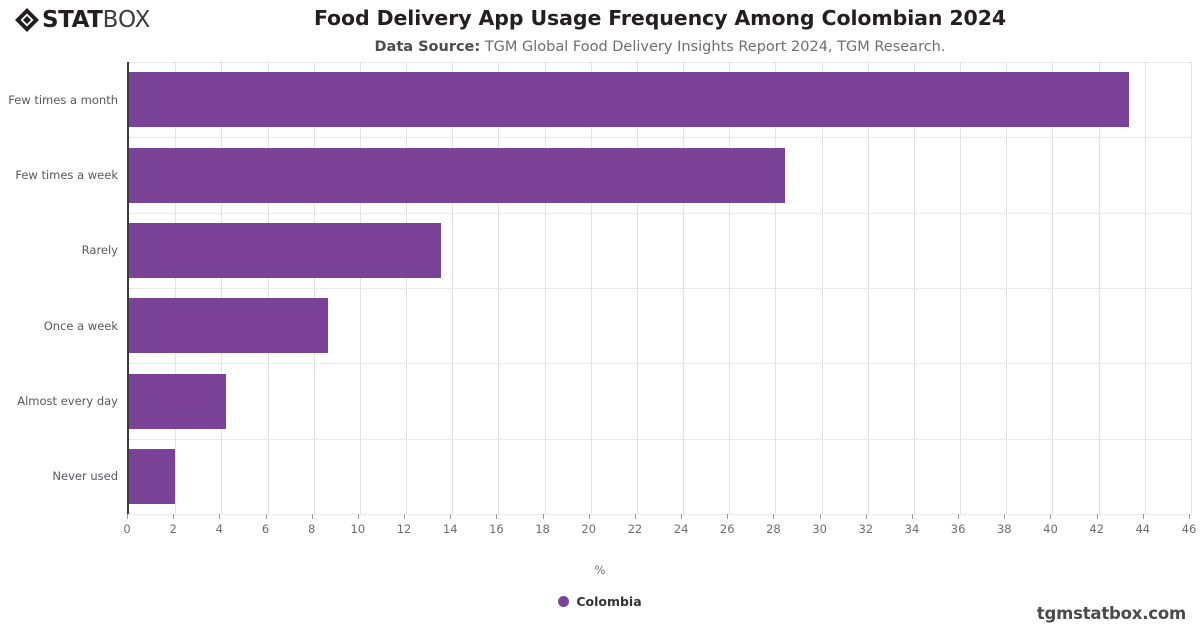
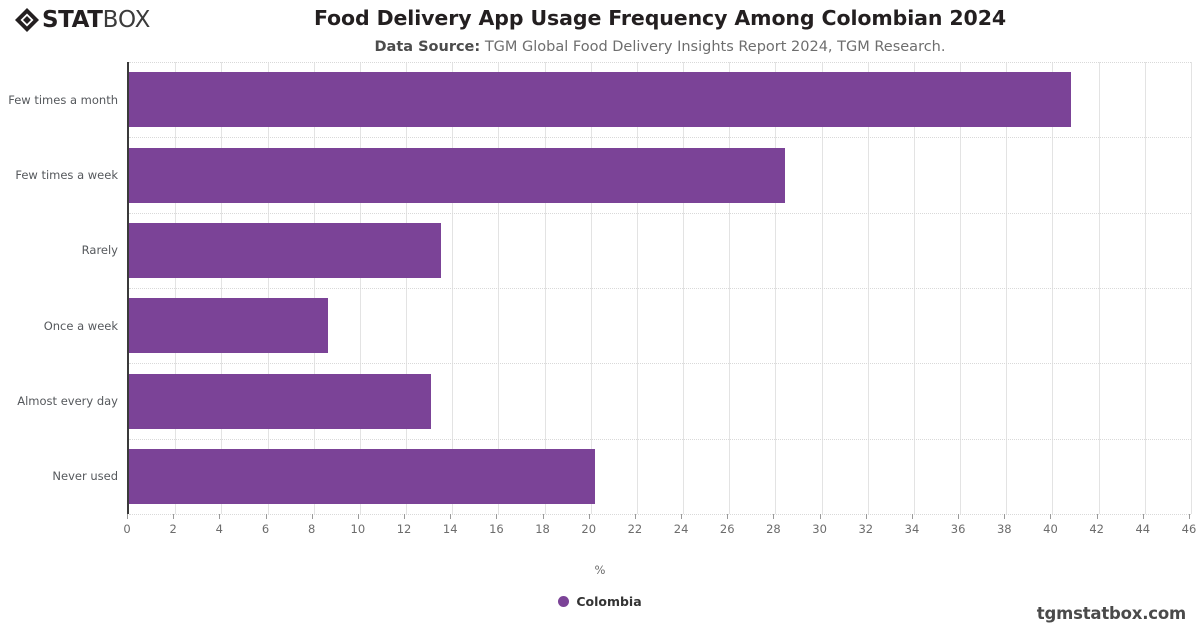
Few times a month: 43.3 -> 40.8
Almost every day: 4.2 -> 13.1
Never used: 2.0 -> 20.2
